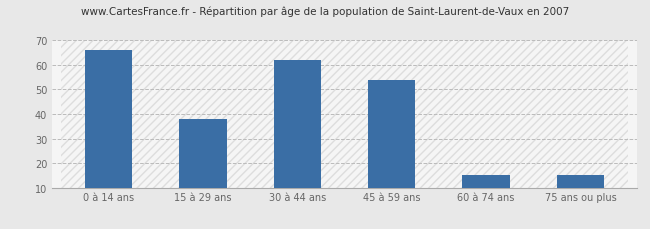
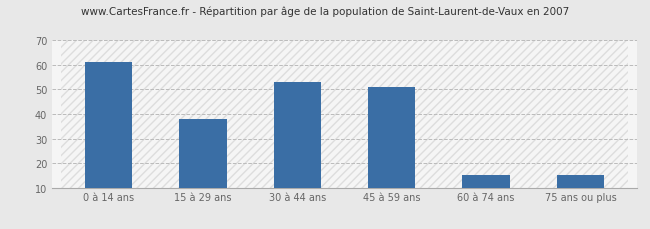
0 à 14 ans: 66 -> 61
30 à 44 ans: 62 -> 53
45 à 59 ans: 54 -> 51
